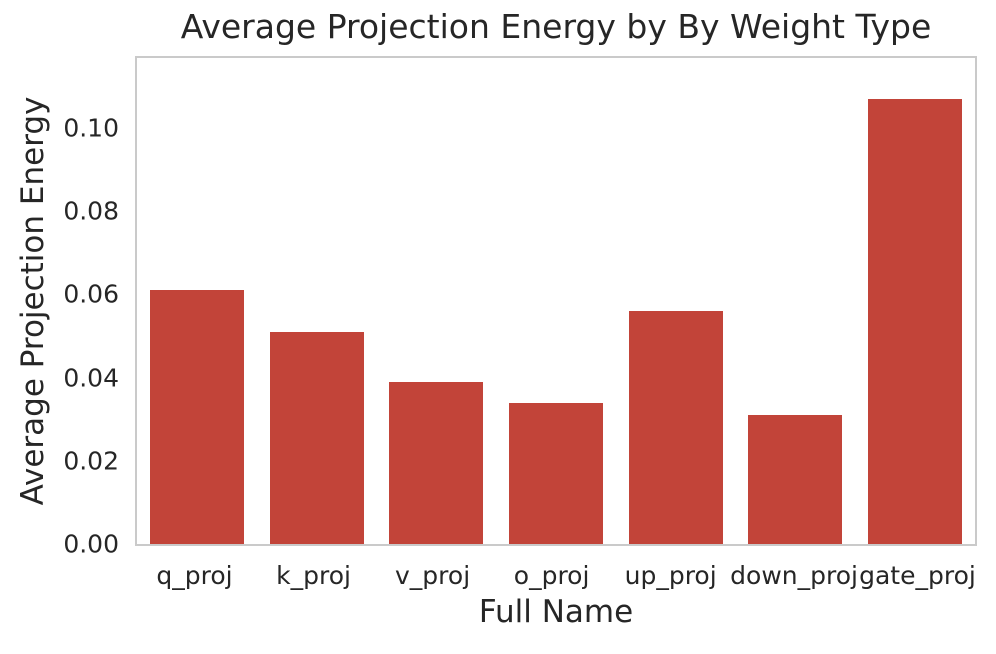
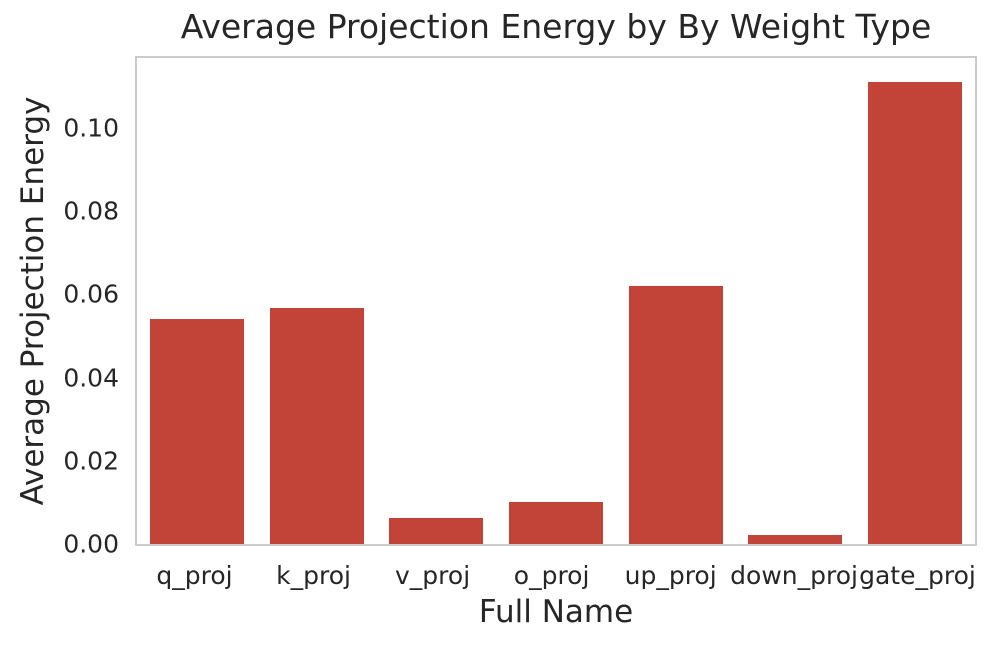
q_proj: 0.061 -> 0.054
k_proj: 0.051 -> 0.057
v_proj: 0.039 -> 0.006
o_proj: 0.034 -> 0.010
up_proj: 0.056 -> 0.062
down_proj: 0.031 -> 0.002
gate_proj: 0.107 -> 0.111
